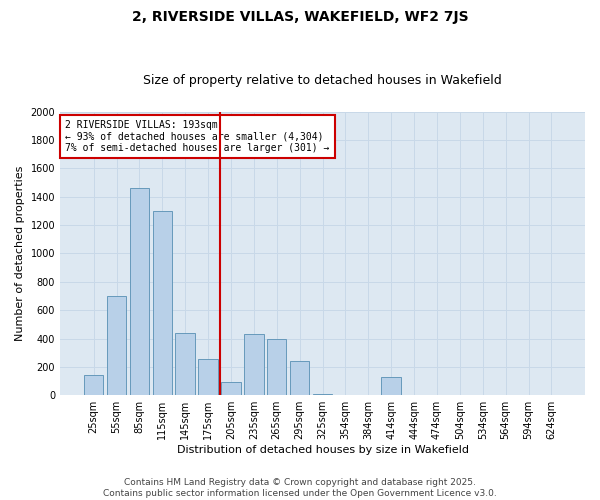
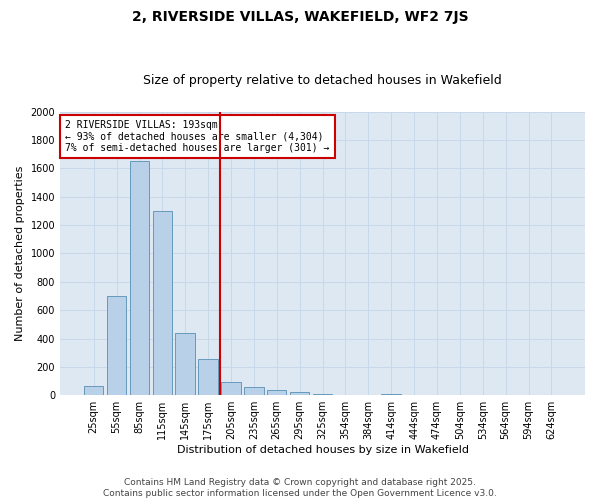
25sqm: 140 -> 60
85sqm: 1460 -> 1650
235sqm: 430 -> 60
265sqm: 400 -> 40
295sqm: 240 -> 20
414sqm: 130 -> 10
